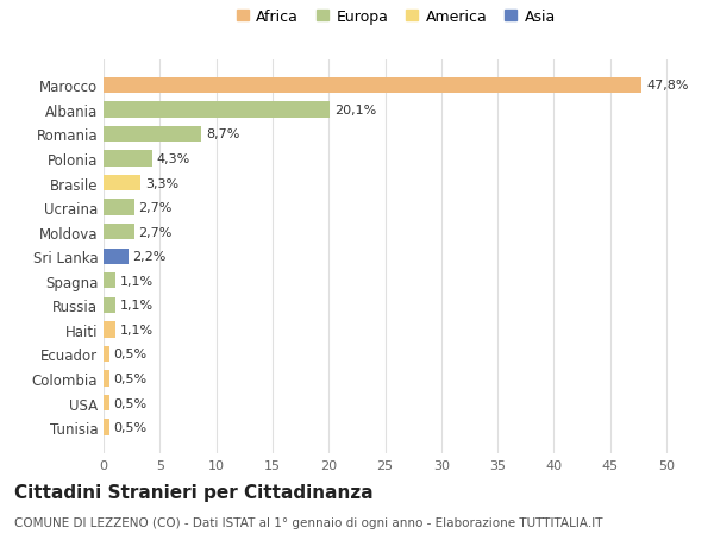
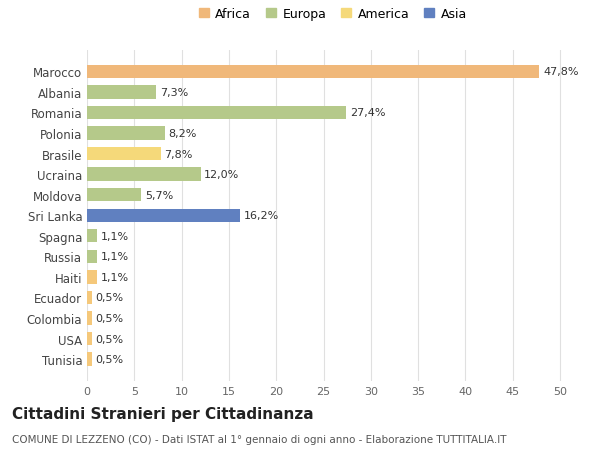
Albania: 20,1% -> 7,3%
Romania: 8,7% -> 27,4%
Polonia: 4,3% -> 8,2%
Brasile: 3,3% -> 7,8%
Ucraina: 2,7% -> 12,0%
Moldova: 2,7% -> 5,7%
Sri Lanka: 2,2% -> 16,2%
